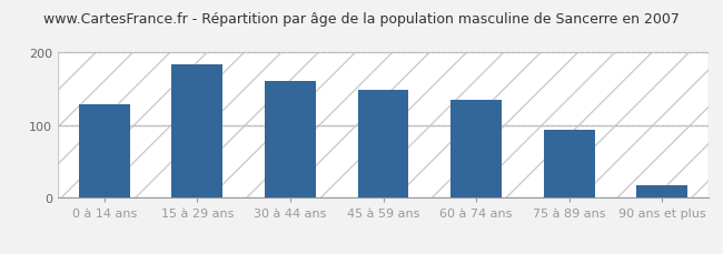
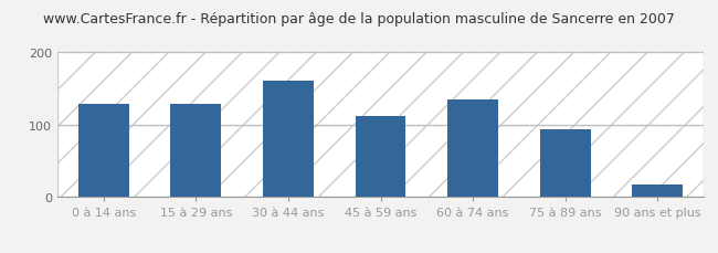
15 à 29 ans: 183 -> 128
45 à 59 ans: 148 -> 112
